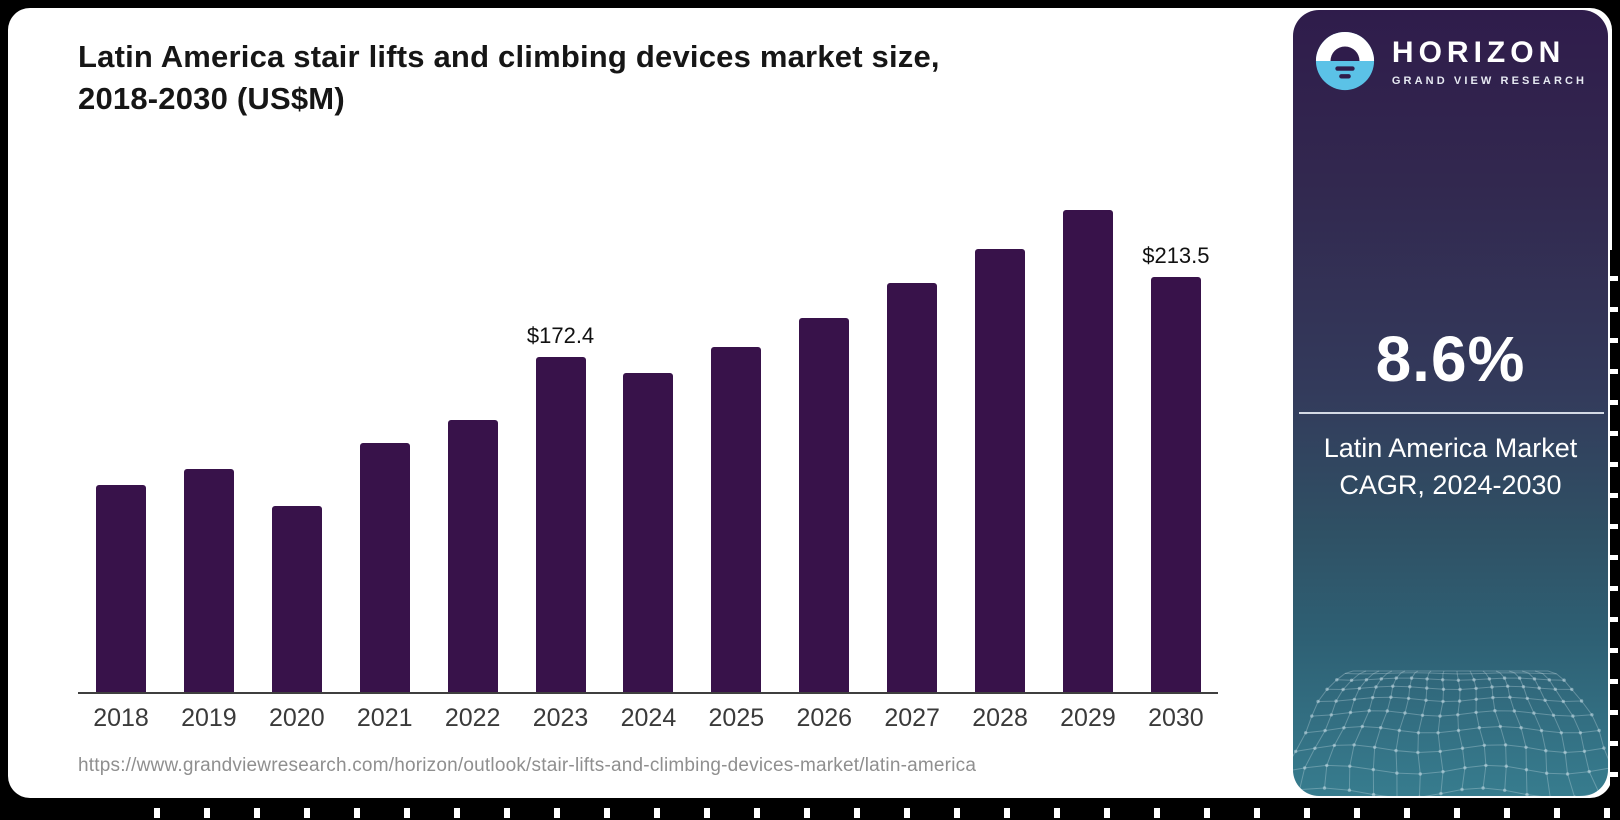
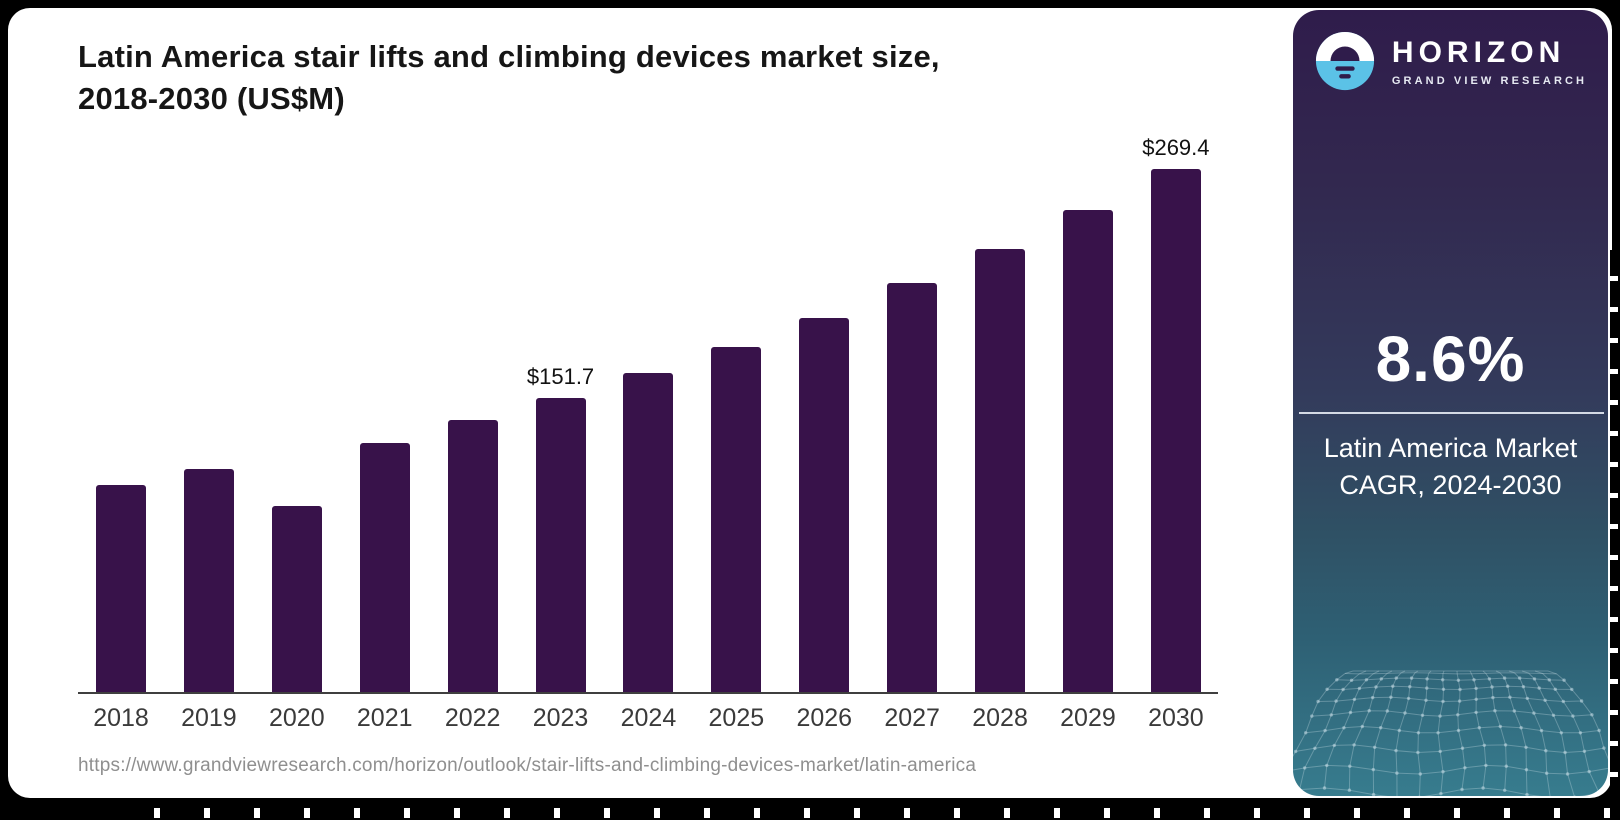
2023: $172.4 -> $151.7
2030: $213.5 -> $269.4
